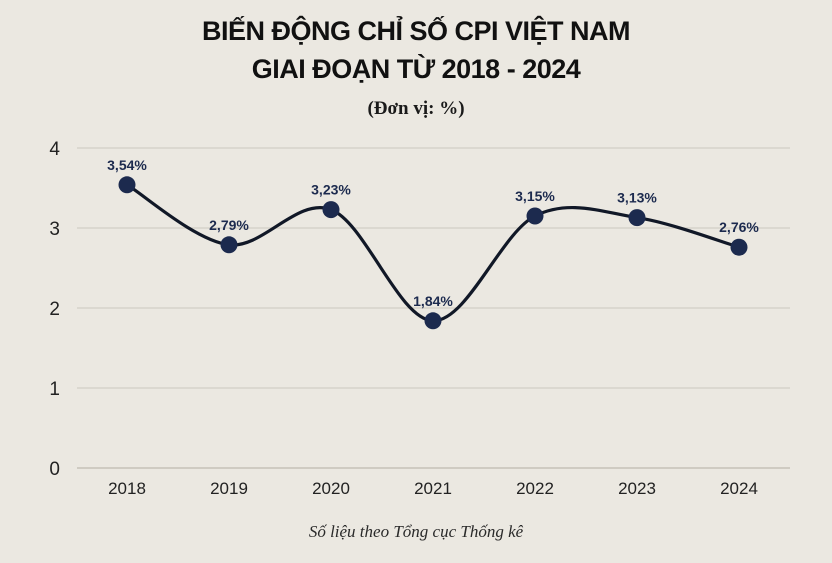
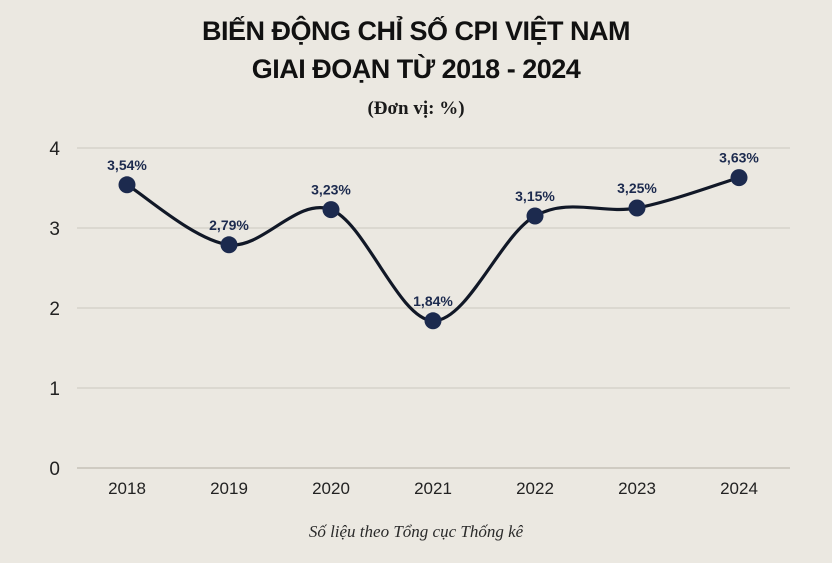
2023: 3,13% -> 3,25%
2024: 2,76% -> 3,63%
